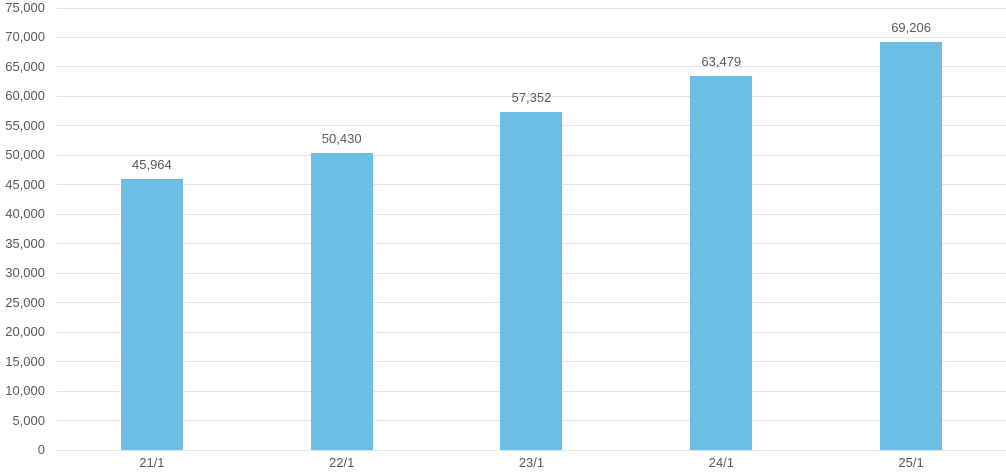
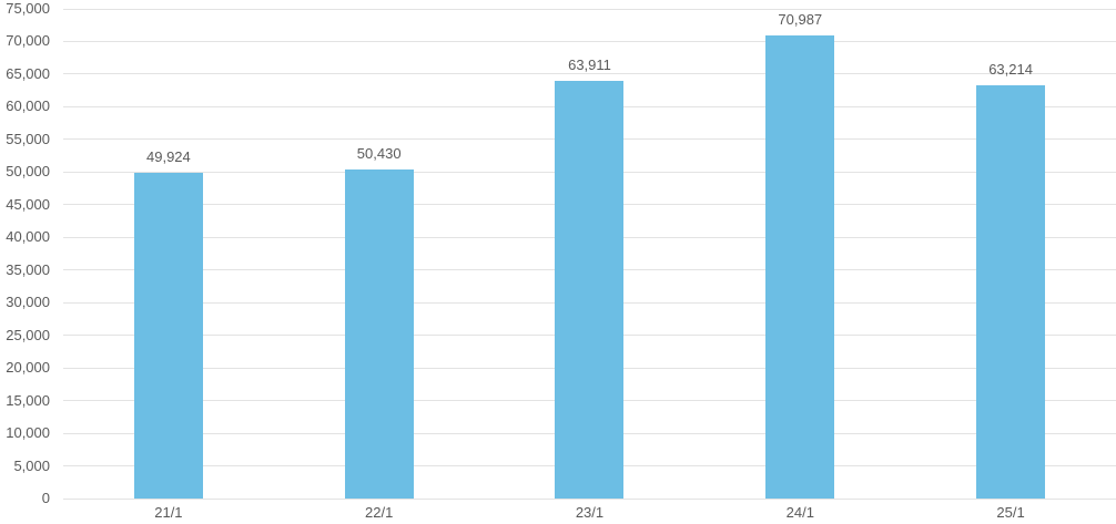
21/1: 45,964 -> 49,924
23/1: 57,352 -> 63,911
24/1: 63,479 -> 70,987
25/1: 69,206 -> 63,214
